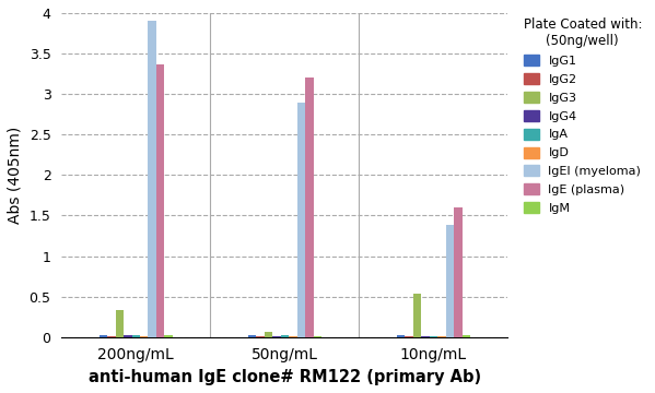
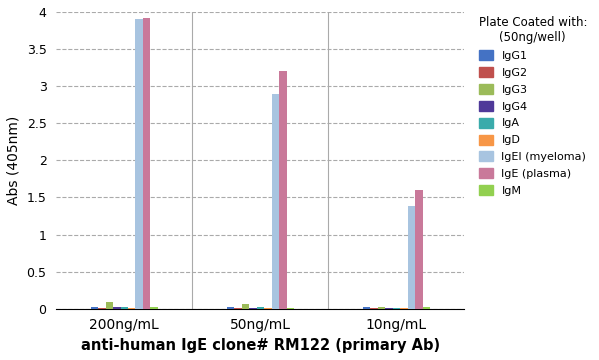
IgG3/200ng/mL: 0.34 -> 0.09
IgE (plasma)/200ng/mL: 3.36 -> 3.92
IgG3/10ng/mL: 0.54 -> 0.03
